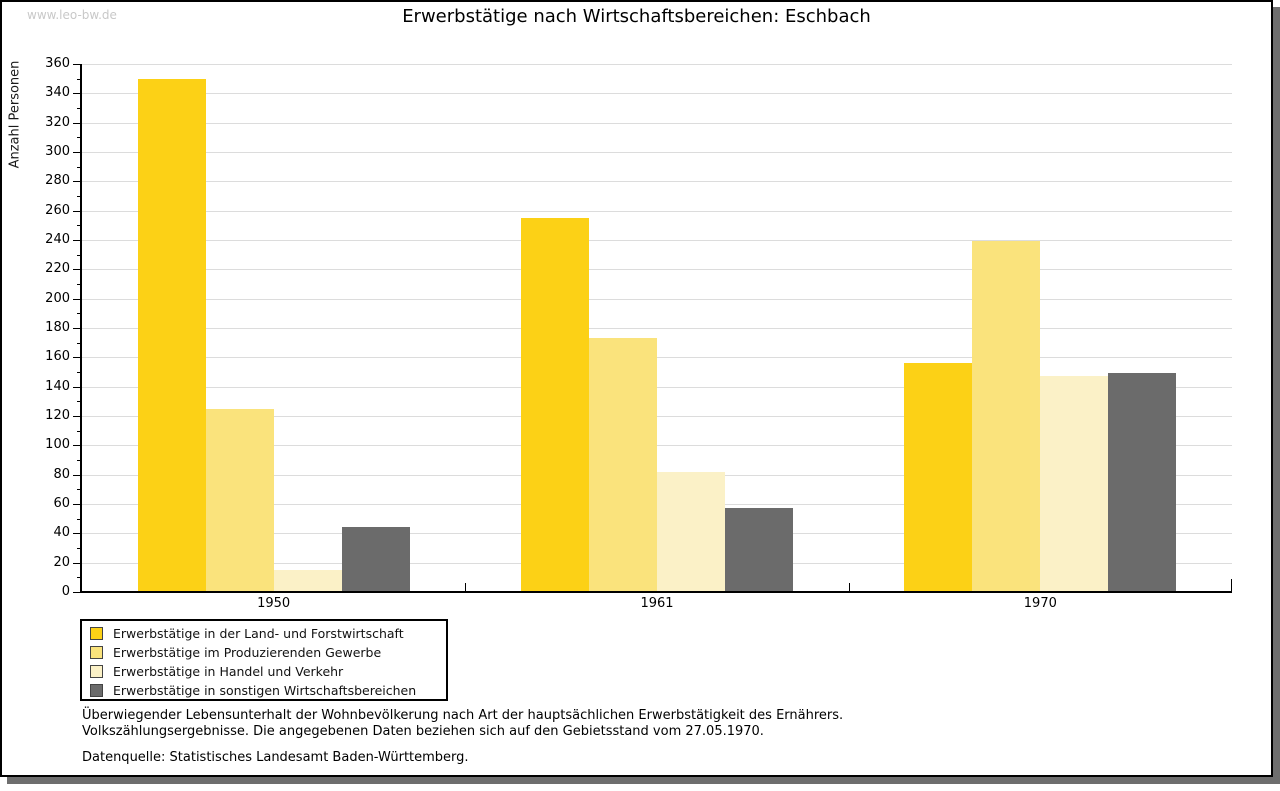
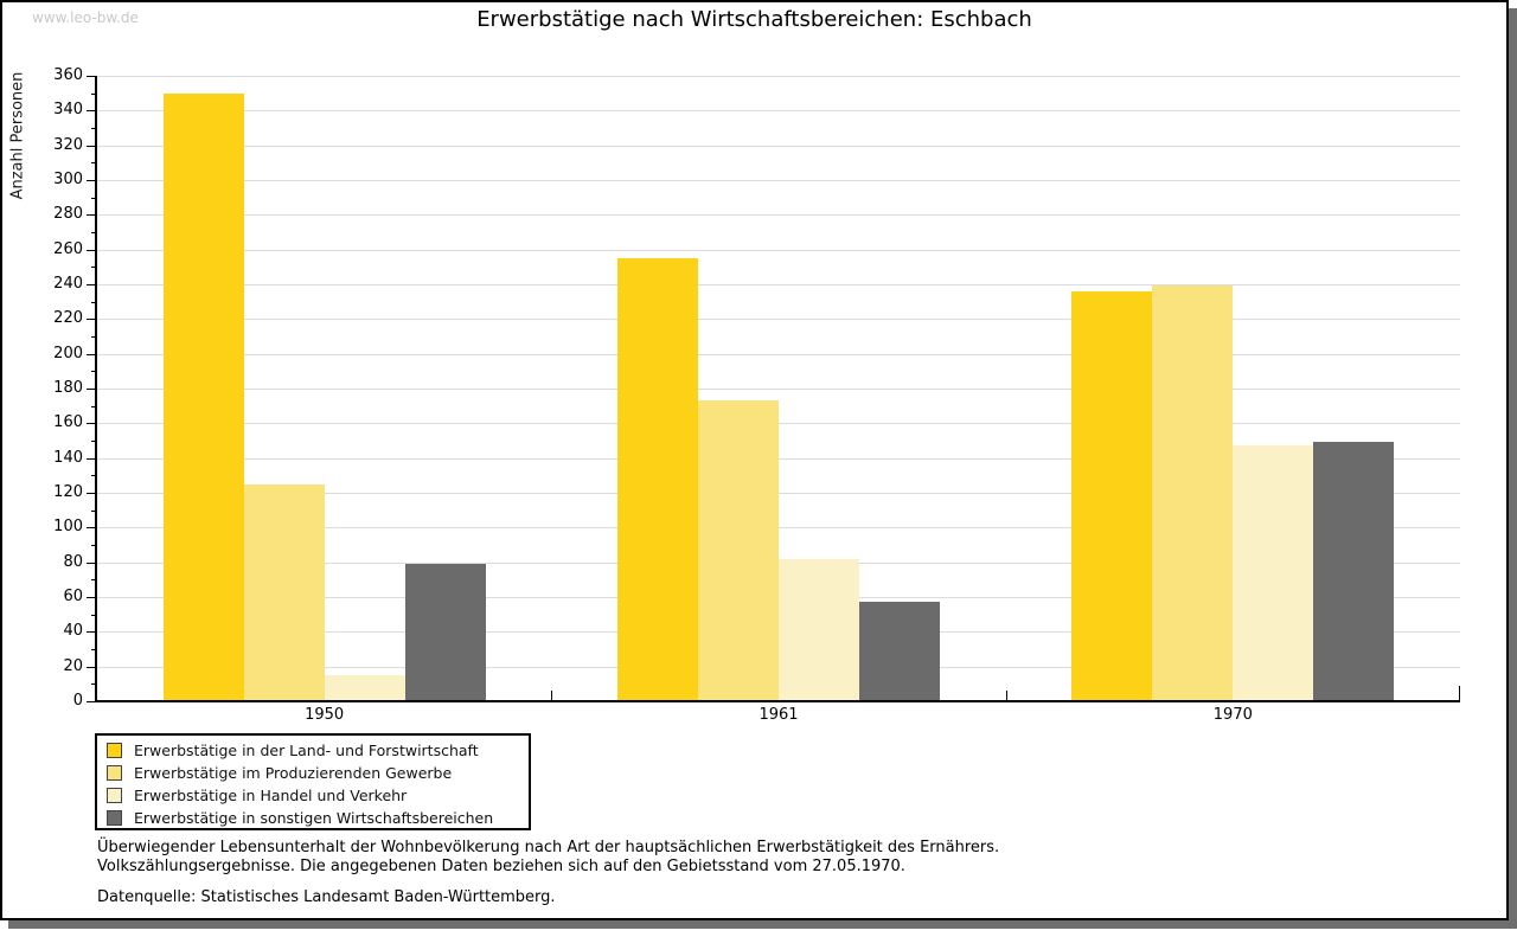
Erwerbstätige in sonstigen Wirtschaftsbereichen/1950: 44 -> 79
Erwerbstätige in der Land- und Forstwirtschaft/1970: 156 -> 236
